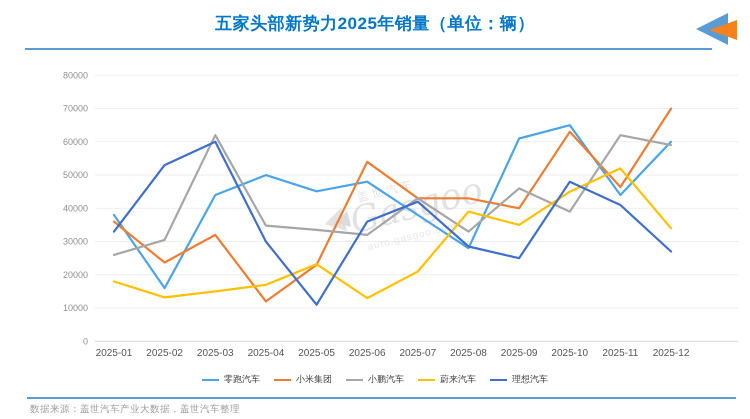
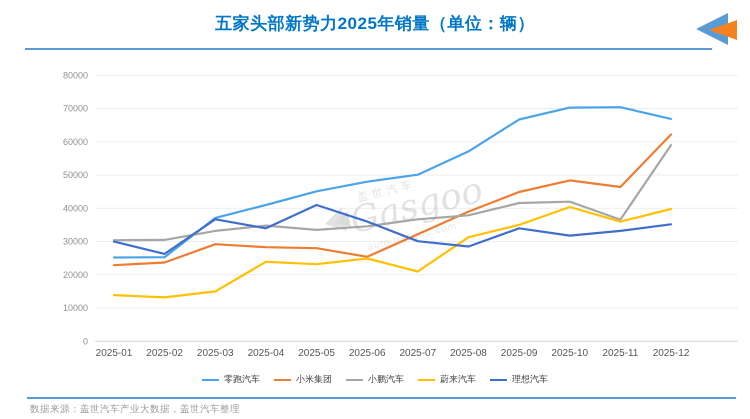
零跑汽车/2025-01: 38000 -> 25000
小米集团/2025-01: 36000 -> 23000
小鹏汽车/2025-01: 26000 -> 30000
蔚来汽车/2025-01: 18000 -> 14000
理想汽车/2025-01: 33000 -> 30000
零跑汽车/2025-02: 16000 -> 25000
理想汽车/2025-02: 53000 -> 26000
零跑汽车/2025-03: 44000 -> 37000
小米集团/2025-03: 32000 -> 29000
小鹏汽车/2025-03: 62000 -> 33000
理想汽车/2025-03: 60000 -> 37000
零跑汽车/2025-04: 50000 -> 41000
小米集团/2025-04: 12000 -> 28000
蔚来汽车/2025-04: 17000 -> 24000
理想汽车/2025-04: 30000 -> 34000
小米集团/2025-05: 23000 -> 28000
理想汽车/2025-05: 11000 -> 41000
小米集团/2025-06: 54000 -> 25000
小鹏汽车/2025-06: 32000 -> 35000
蔚来汽车/2025-06: 13000 -> 25000
零跑汽车/2025-07: 38000 -> 50000
小米集团/2025-07: 43000 -> 32000
小鹏汽车/2025-07: 43000 -> 37000
理想汽车/2025-07: 42000 -> 30000
零跑汽车/2025-08: 28000 -> 57000
小米集团/2025-08: 43000 -> 39000
小鹏汽车/2025-08: 33000 -> 38000
蔚来汽车/2025-08: 39000 -> 31000
零跑汽车/2025-09: 61000 -> 67000
小米集团/2025-09: 40000 -> 45000
小鹏汽车/2025-09: 46000 -> 42000
理想汽车/2025-09: 25000 -> 34000
零跑汽车/2025-10: 65000 -> 70000
小米集团/2025-10: 63000 -> 48000
小鹏汽车/2025-10: 39000 -> 42000
蔚来汽车/2025-10: 45000 -> 40000
理想汽车/2025-10: 48000 -> 32000
零跑汽车/2025-11: 44000 -> 70000
小鹏汽车/2025-11: 62000 -> 37000
蔚来汽车/2025-11: 52000 -> 36000
理想汽车/2025-11: 41000 -> 33000
零跑汽车/2025-12: 60000 -> 67000
小米集团/2025-12: 70000 -> 62000
蔚来汽车/2025-12: 34000 -> 40000
理想汽车/2025-12: 27000 -> 35000
